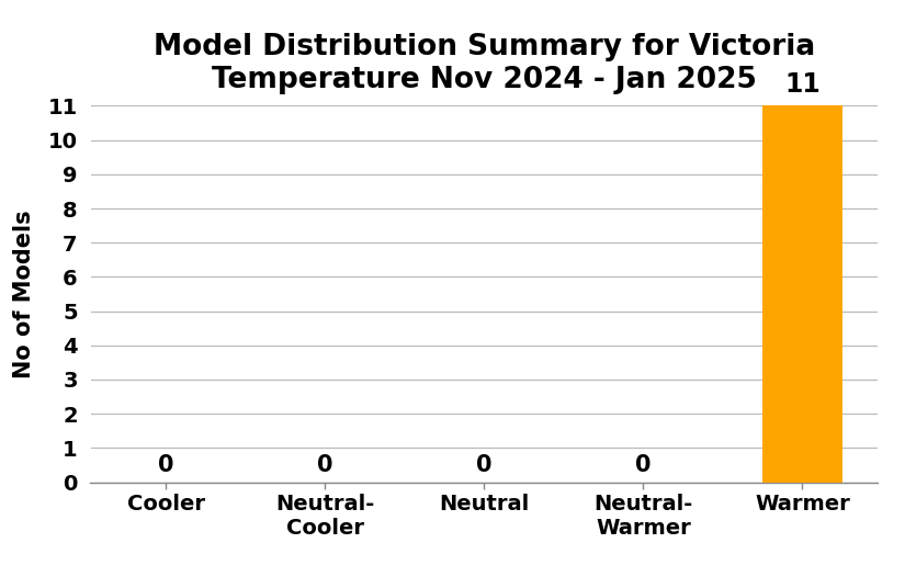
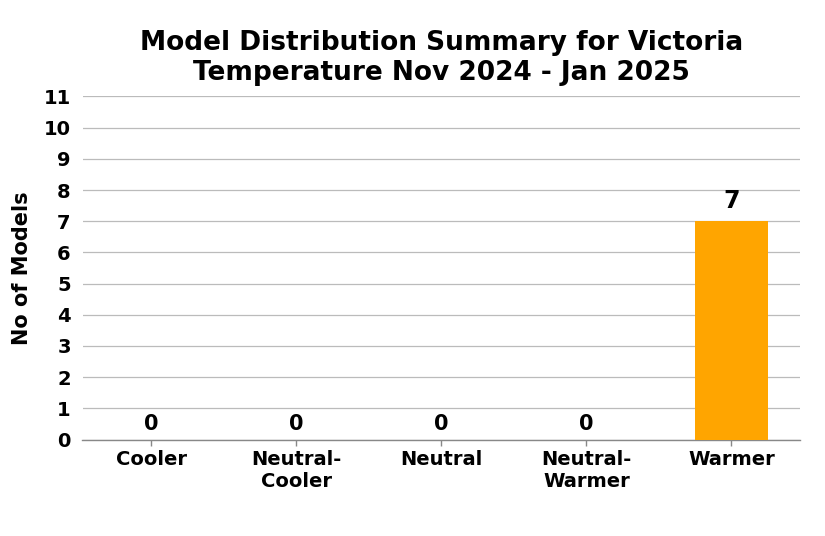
Warmer: 11 -> 7
